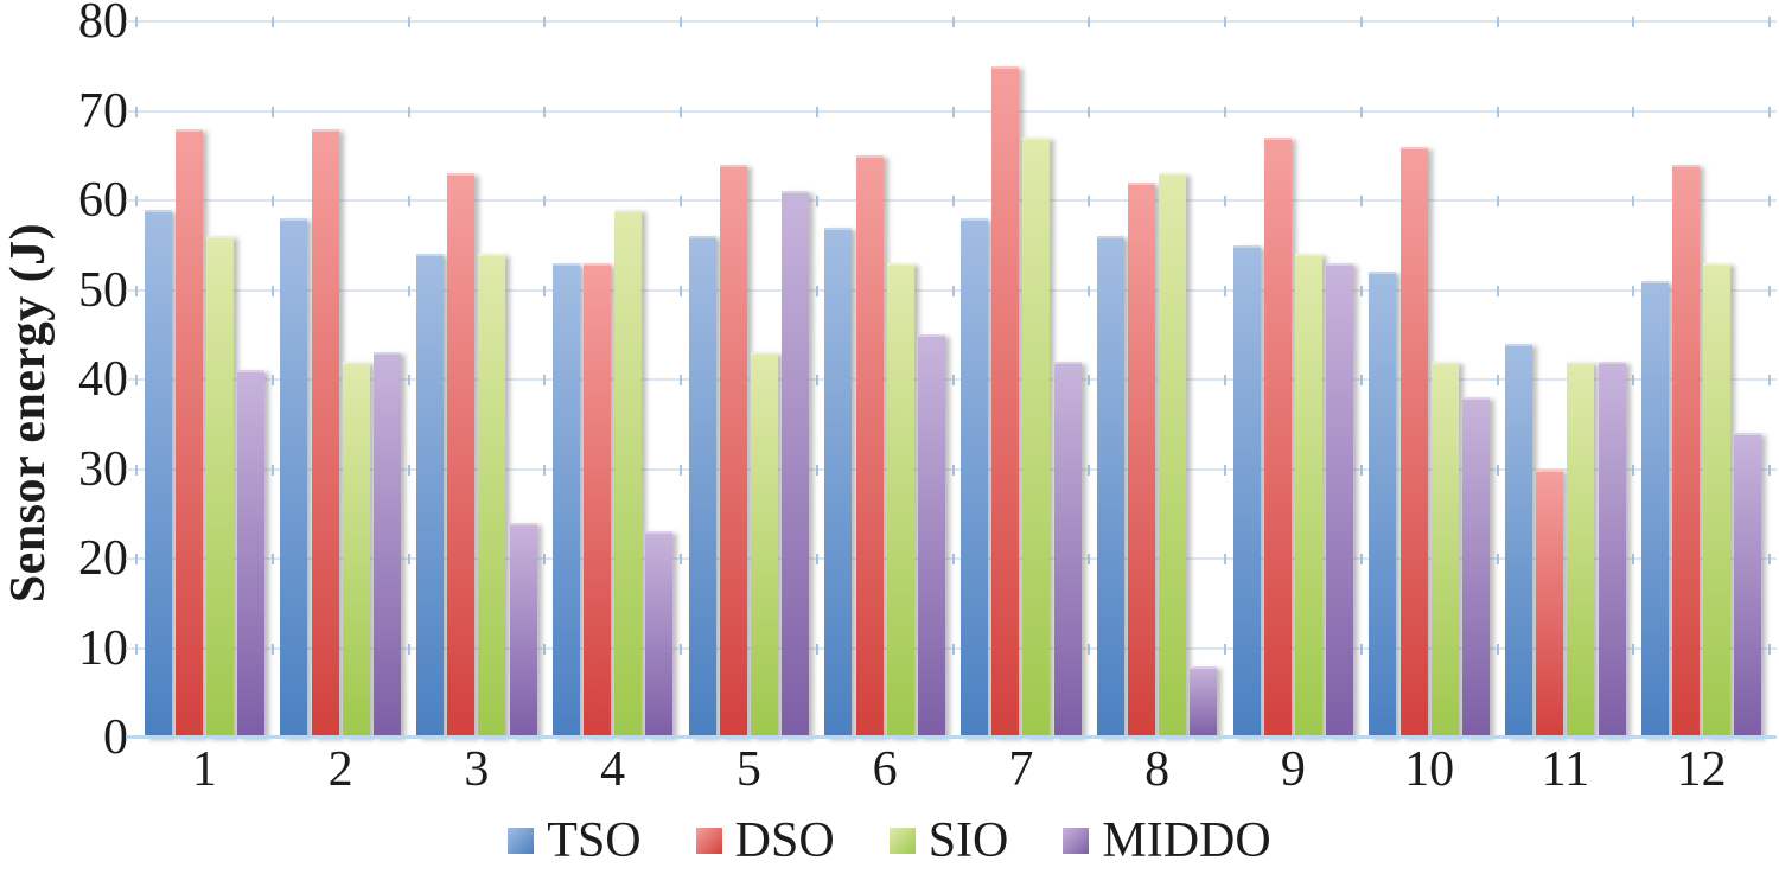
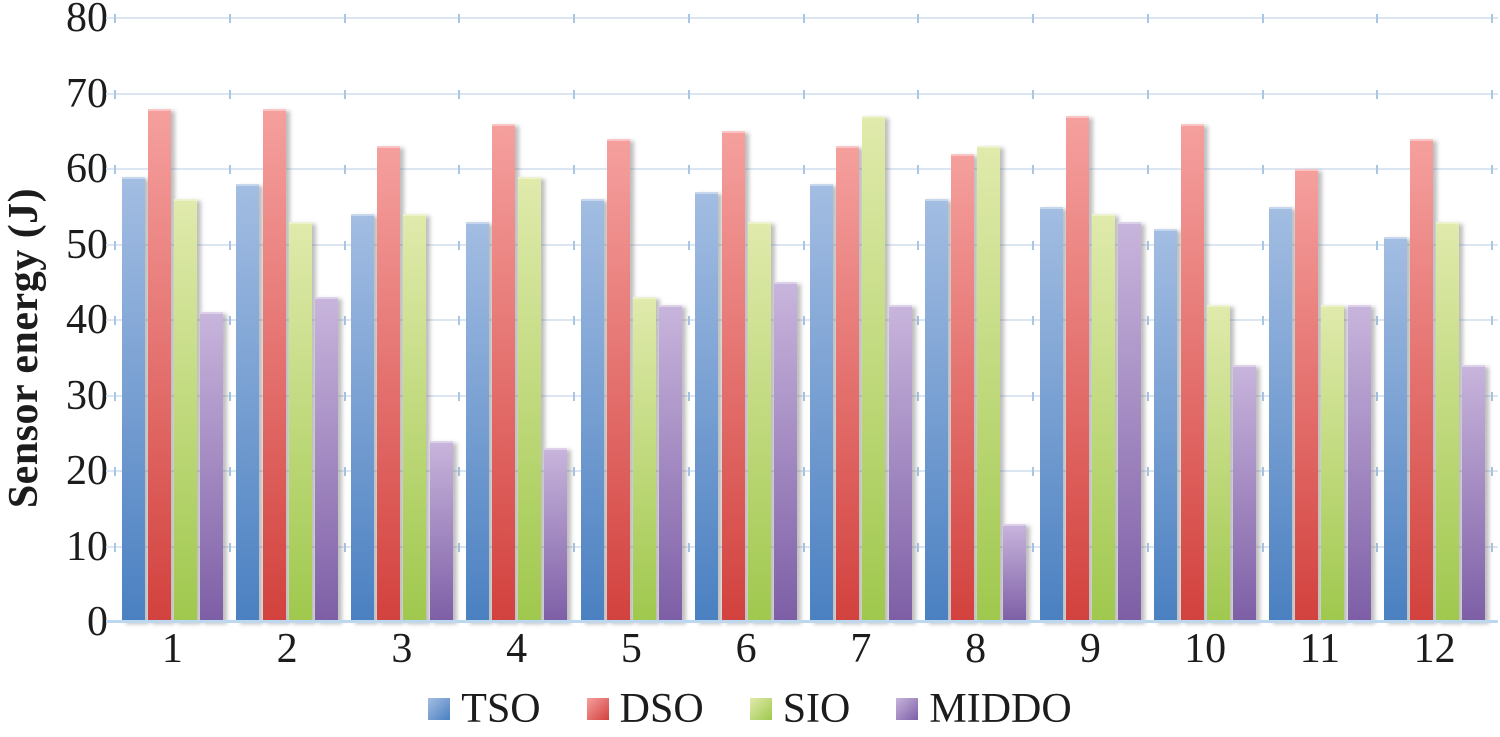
SIO/2: 42 -> 53
DSO/4: 53 -> 66
MIDDO/5: 61 -> 42
DSO/7: 75 -> 63
MIDDO/8: 8 -> 13
MIDDO/10: 38 -> 34
TSO/11: 44 -> 55
DSO/11: 30 -> 60
